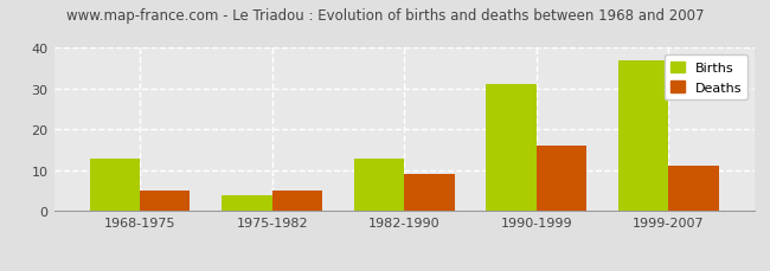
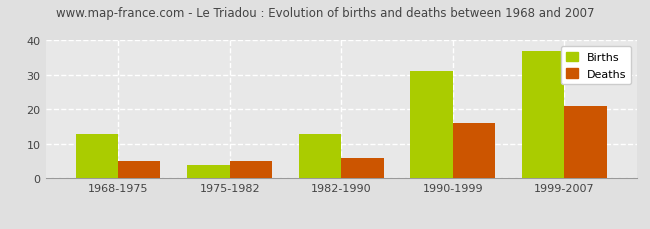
Deaths/1982-1990: 9 -> 6
Deaths/1999-2007: 11 -> 21
